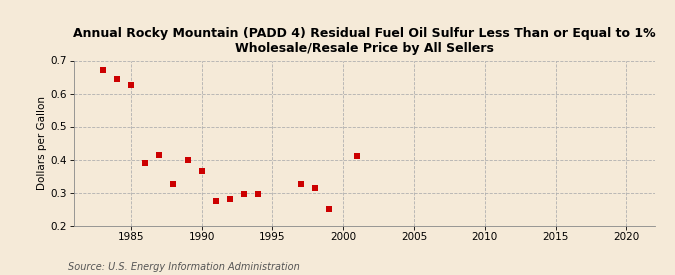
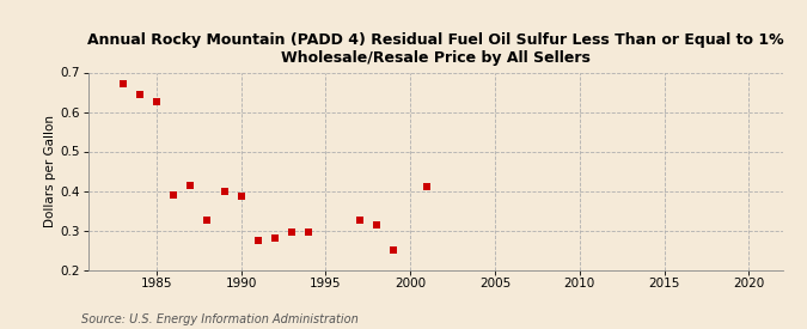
1990: 0.365 -> 0.385
